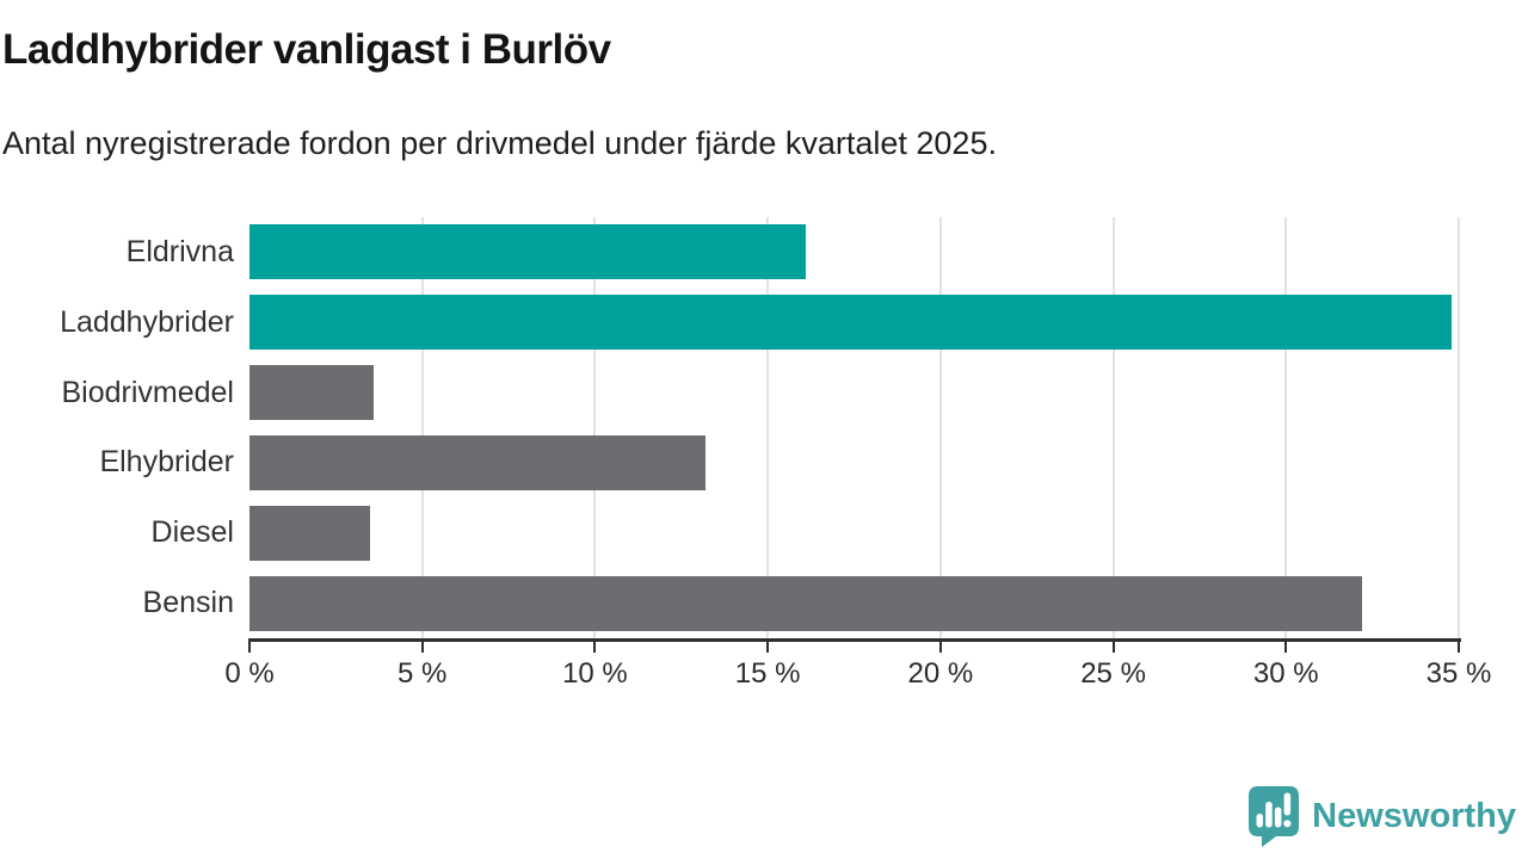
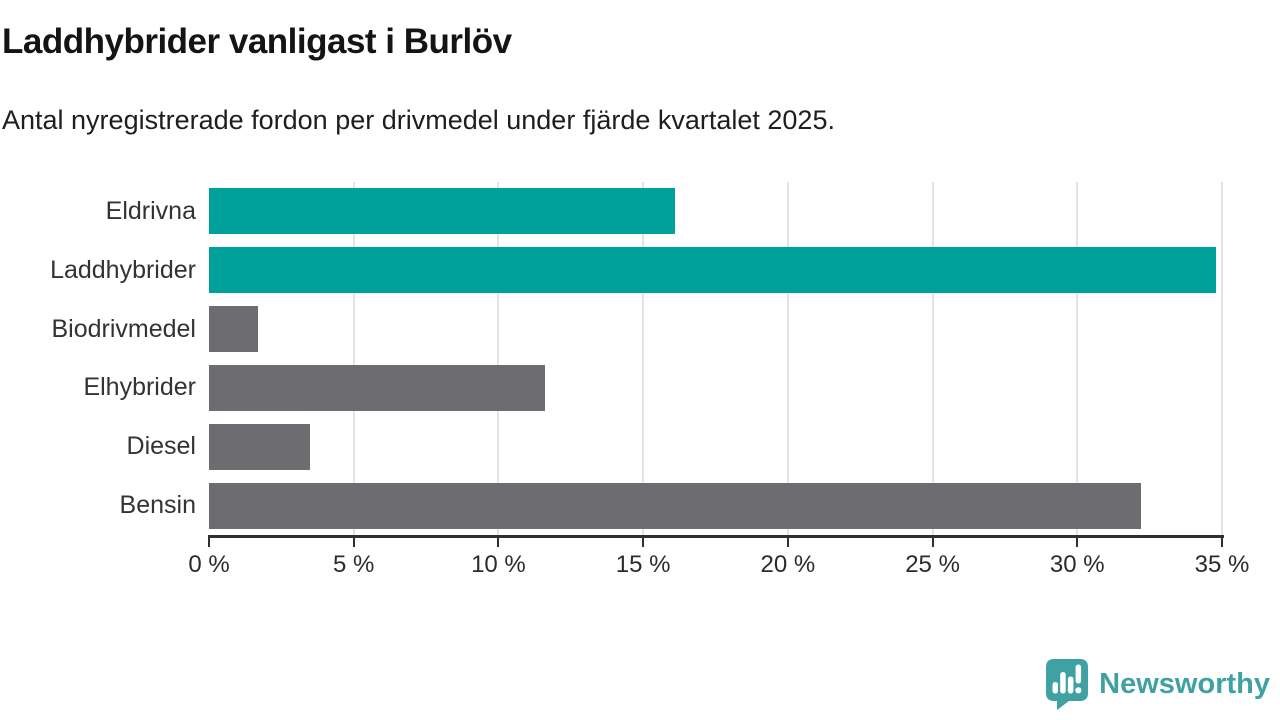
Biodrivmedel: 3.6% -> 1.7%
Elhybrider: 13.2% -> 11.6%
